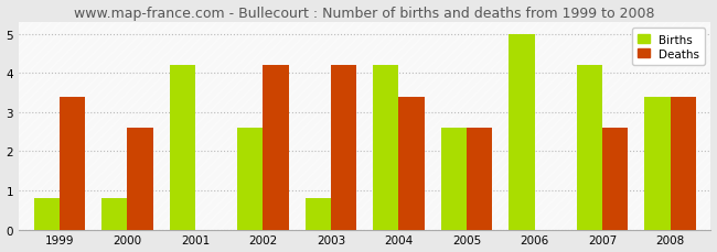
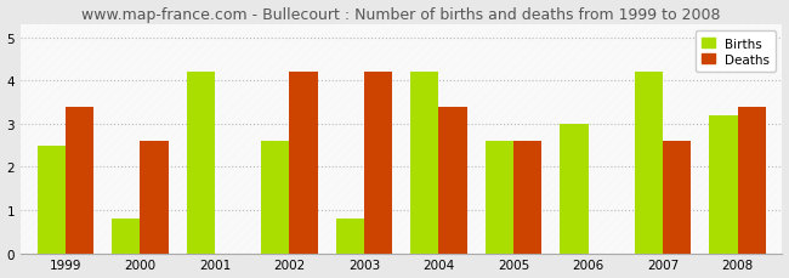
Births/1999: 0.8 -> 2.5
Births/2006: 5.0 -> 3.0
Births/2008: 3.4 -> 3.2
